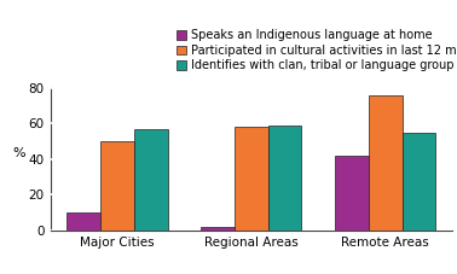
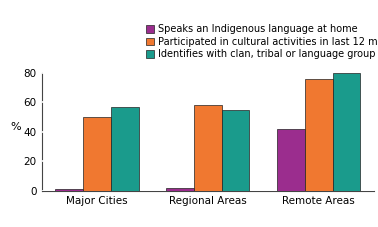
Speaks an Indigenous language at home/Major Cities: 10 -> 1
Identifies with clan, tribal or language group/Regional Areas: 59 -> 55
Identifies with clan, tribal or language group/Remote Areas: 55 -> 80
